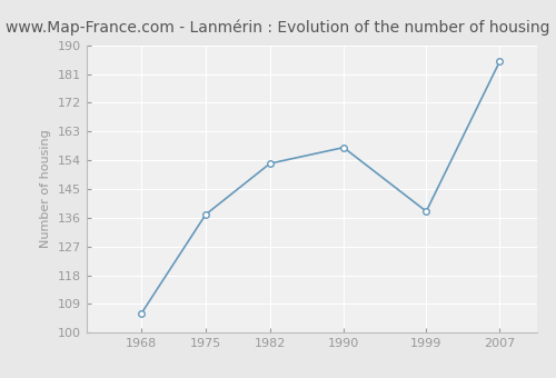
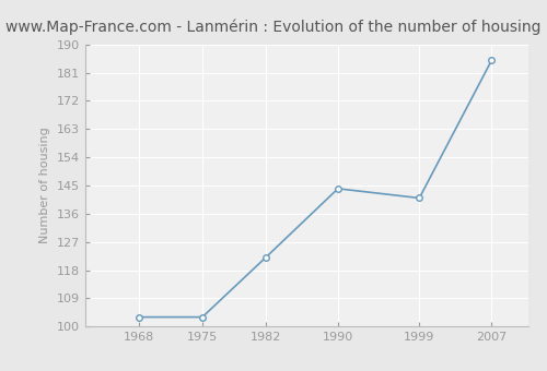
1968: 106 -> 103
1975: 137 -> 103
1982: 153 -> 122
1990: 158 -> 144
1999: 138 -> 141
